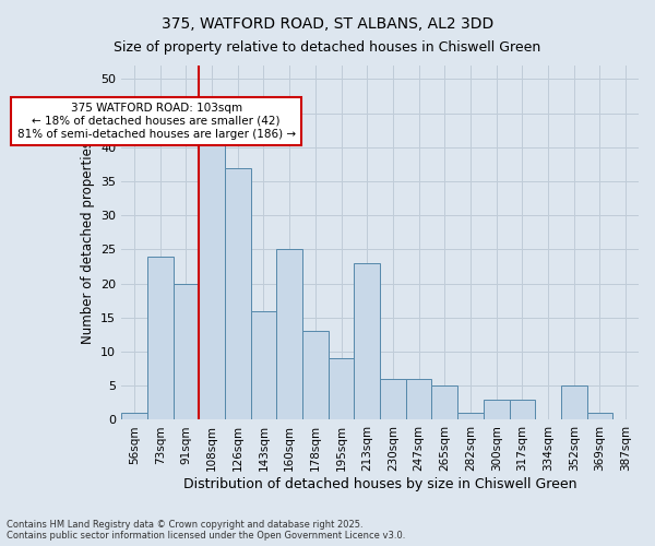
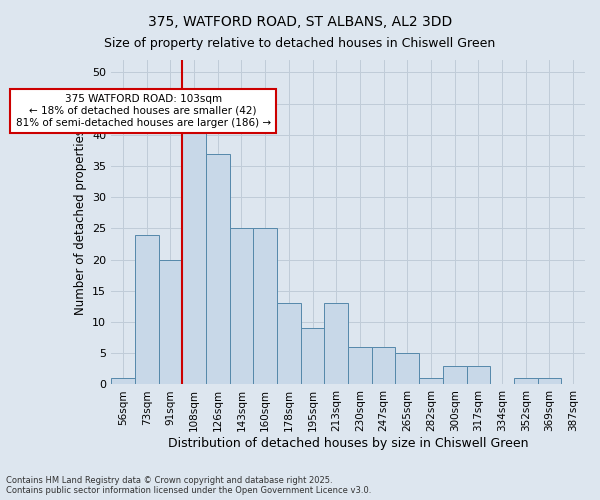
143sqm: 16 -> 25
213sqm: 23 -> 13
352sqm: 5 -> 1
